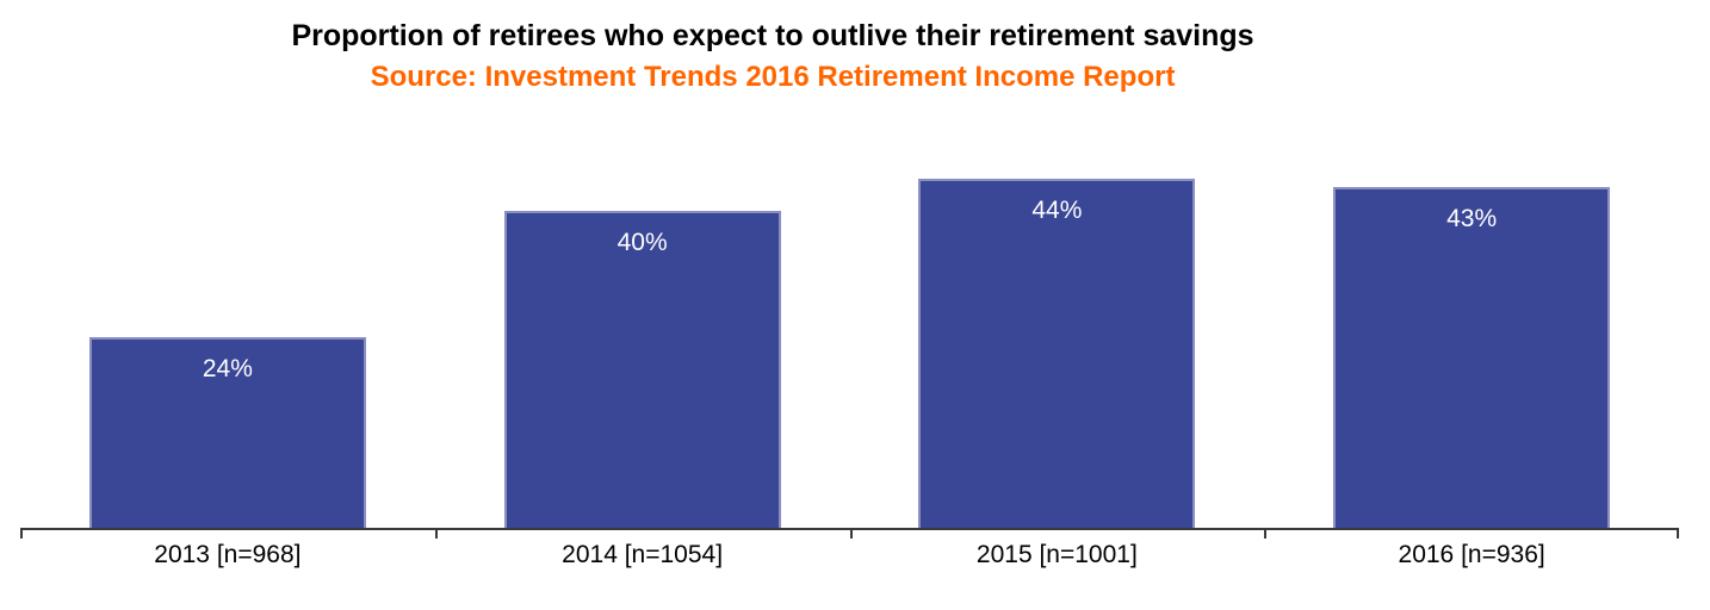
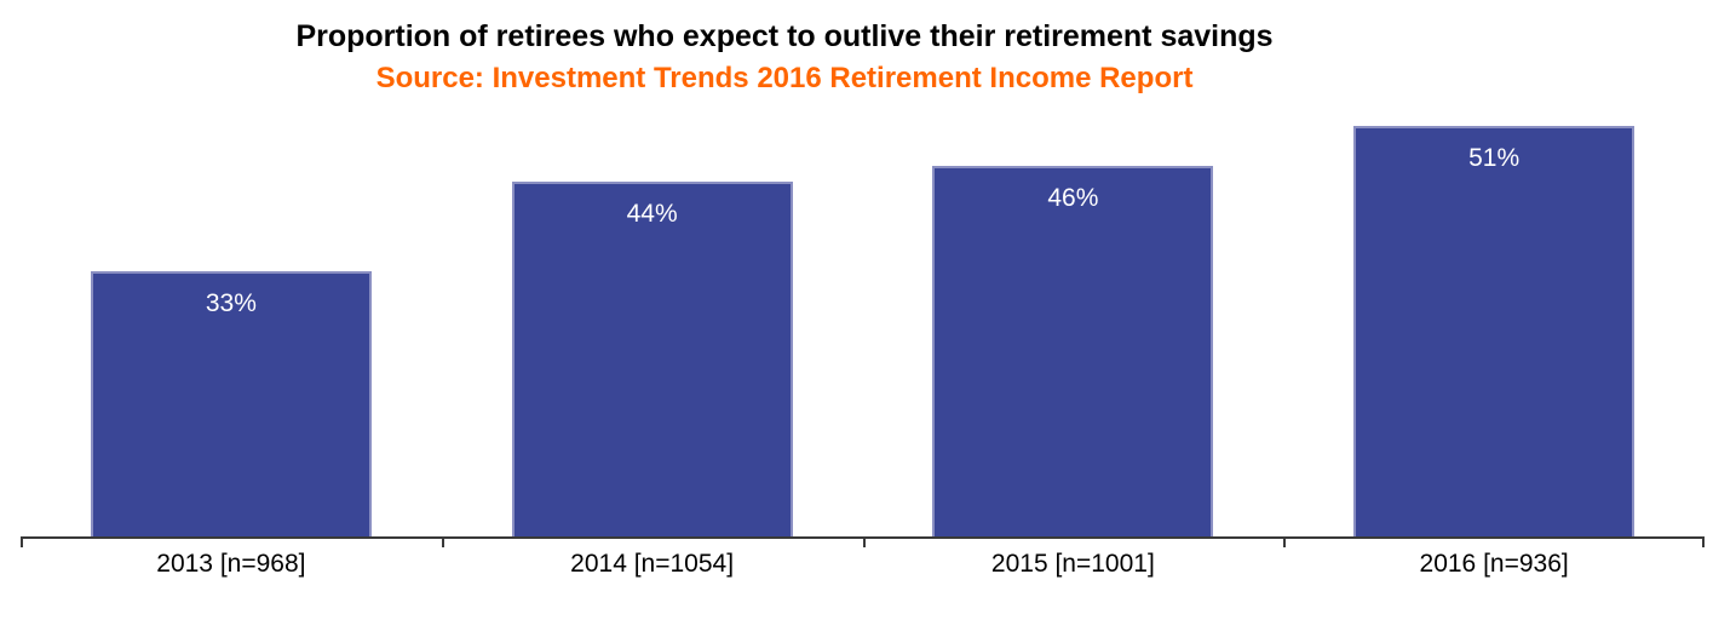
2013 [n=968]: 24% -> 33%
2014 [n=1054]: 40% -> 44%
2015 [n=1001]: 44% -> 46%
2016 [n=936]: 43% -> 51%
